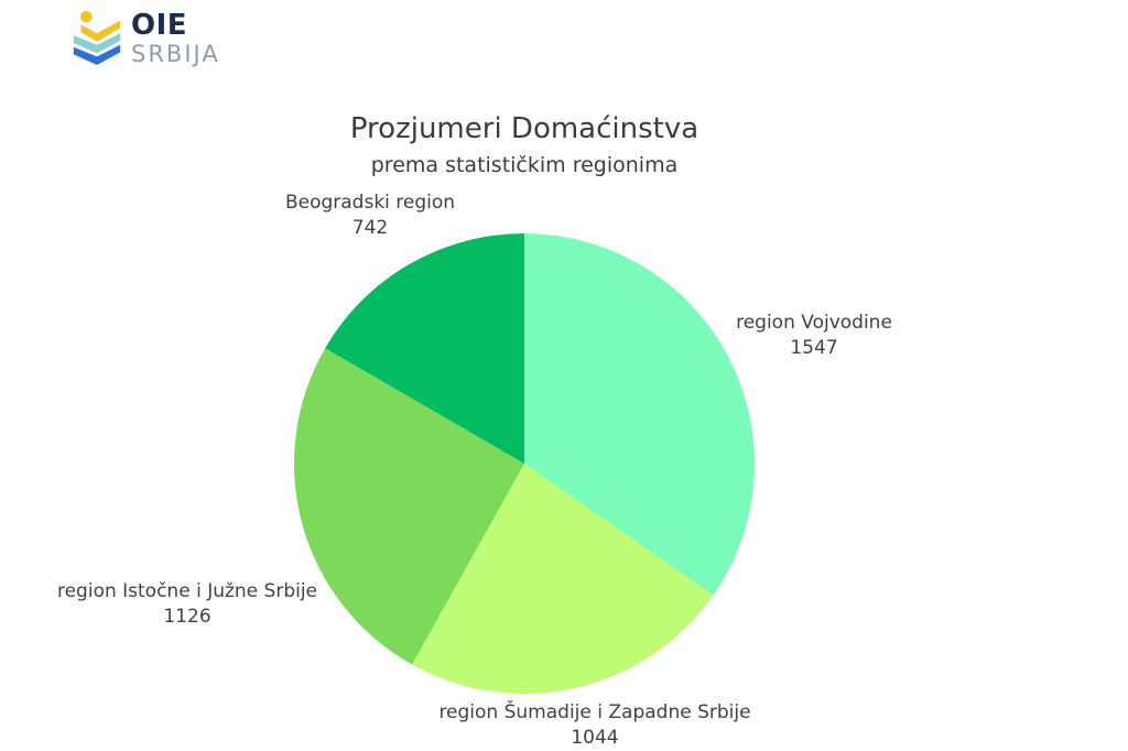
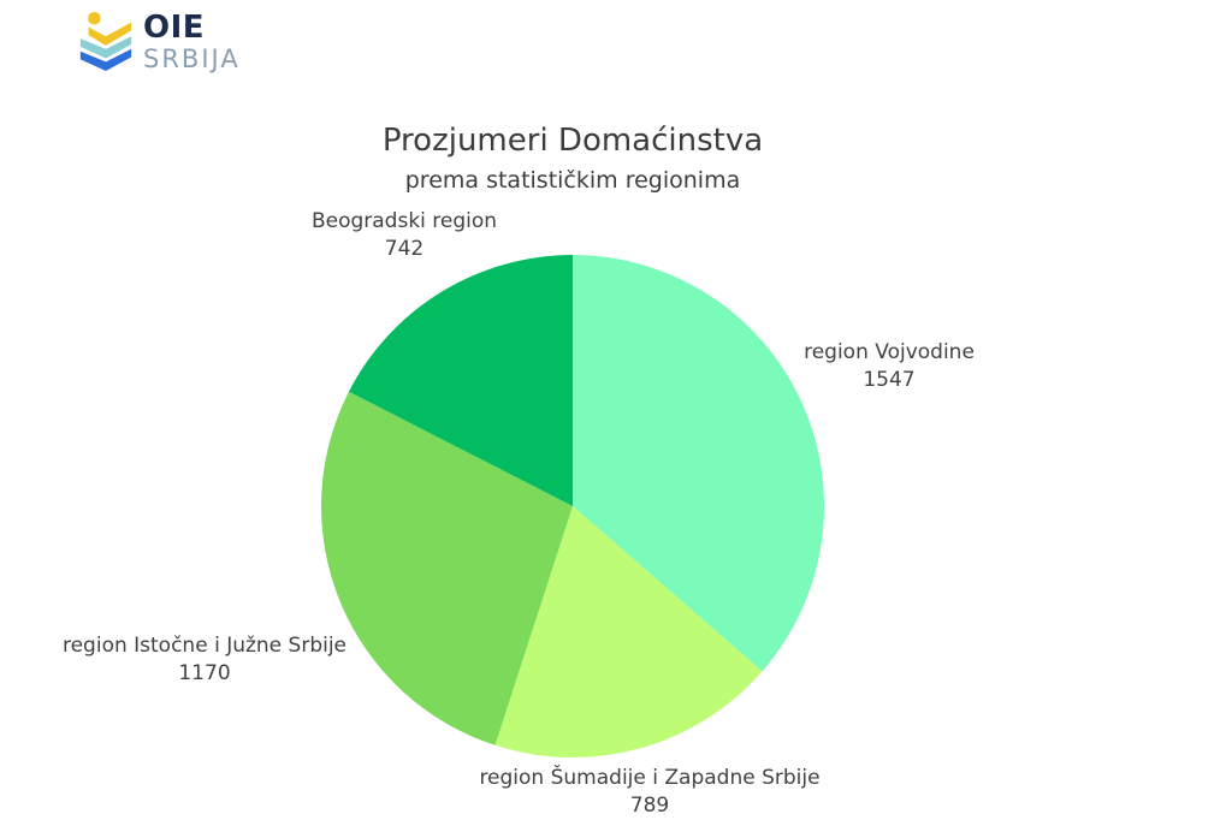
region Šumadije i Zapadne Srbije: 1044 -> 789
region Istočne i Južne Srbije: 1126 -> 1170
